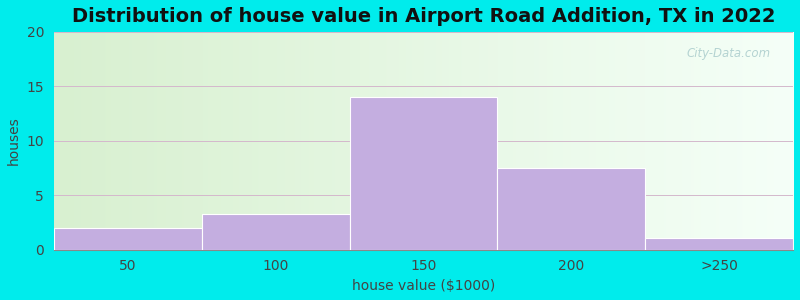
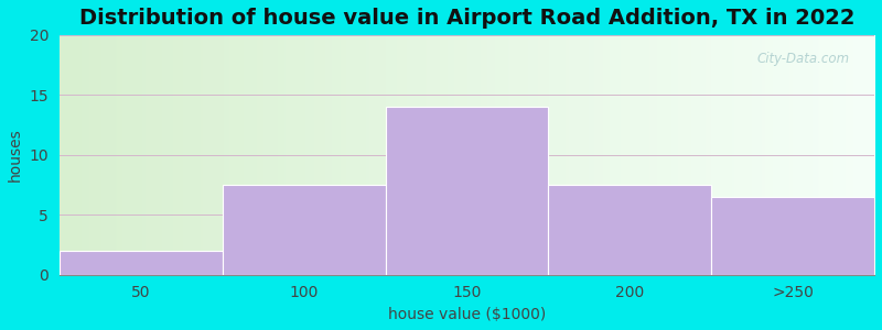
100: 3.3 -> 7.5
>250: 1.1 -> 6.5
